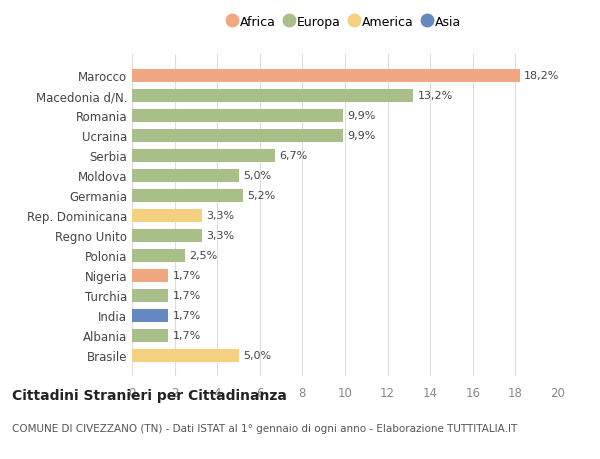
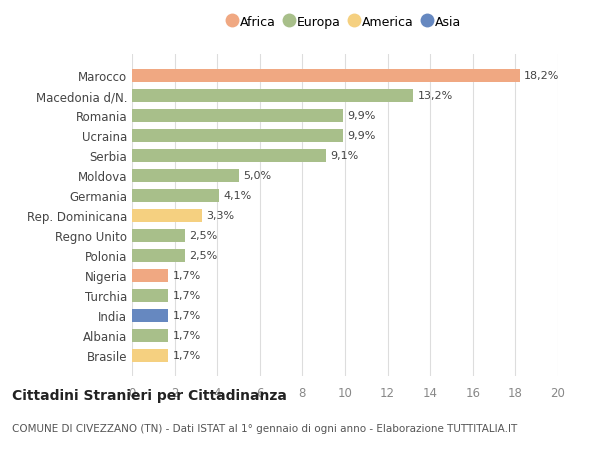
Serbia: 6,7% -> 9,1%
Germania: 5,2% -> 4,1%
Regno Unito: 3,3% -> 2,5%
Brasile: 5,0% -> 1,7%
